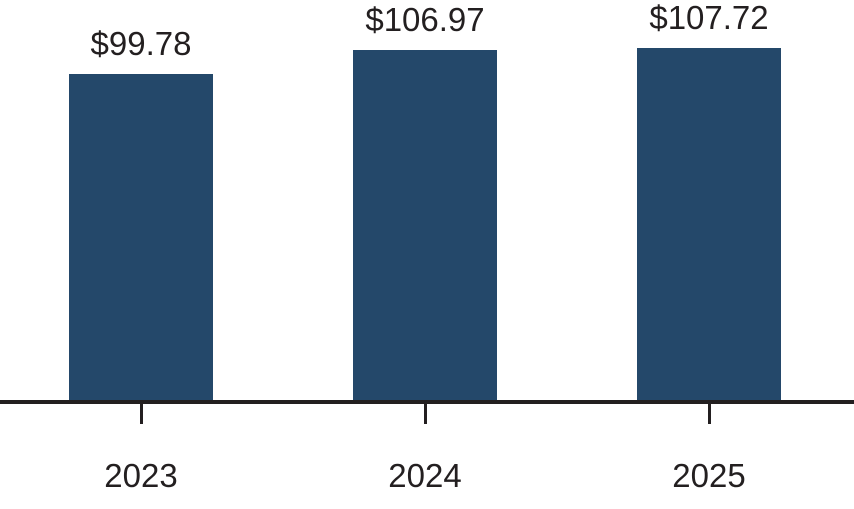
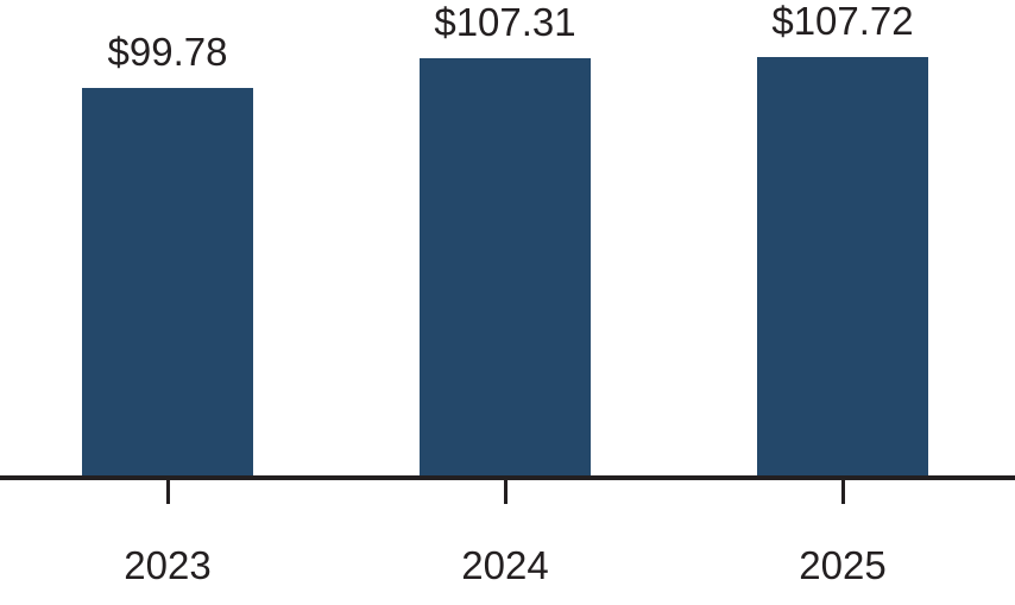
2024: $106.97 -> $107.31
